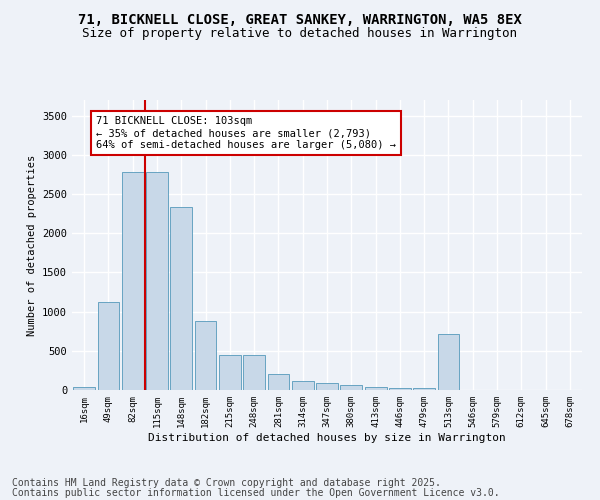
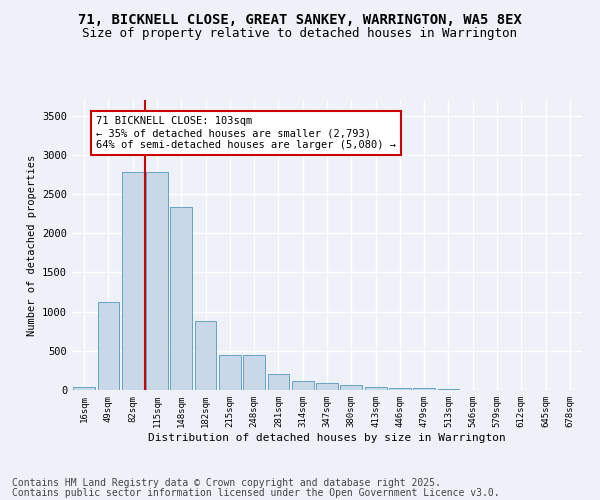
513sqm: 720 -> 10
